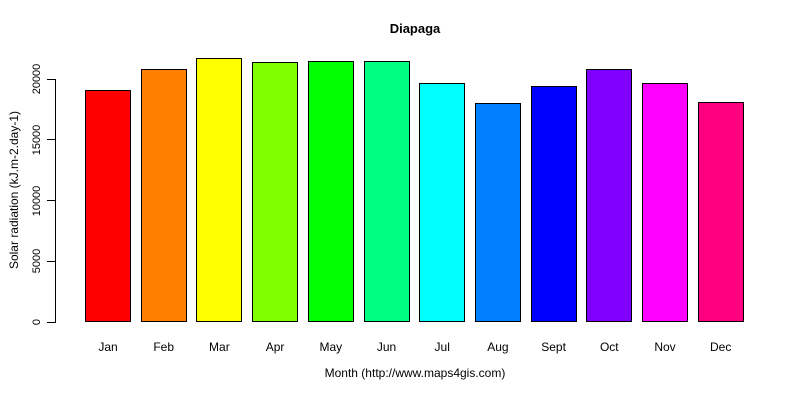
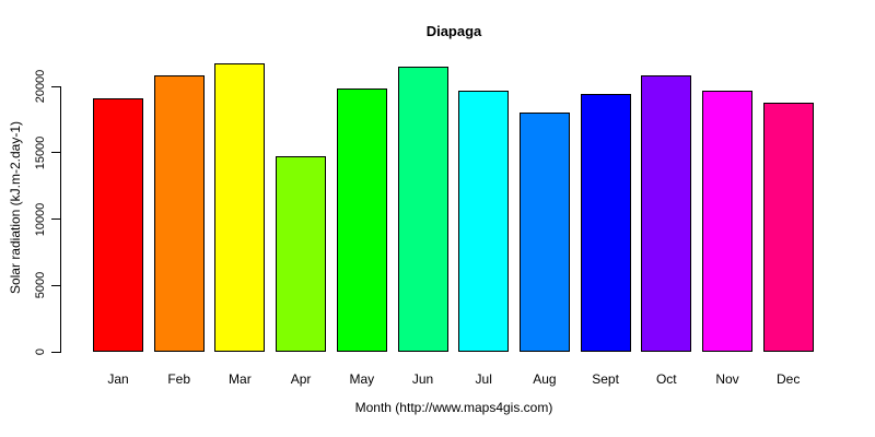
Apr: 21400 -> 14700
May: 21500 -> 19800
Dec: 18100 -> 18800
